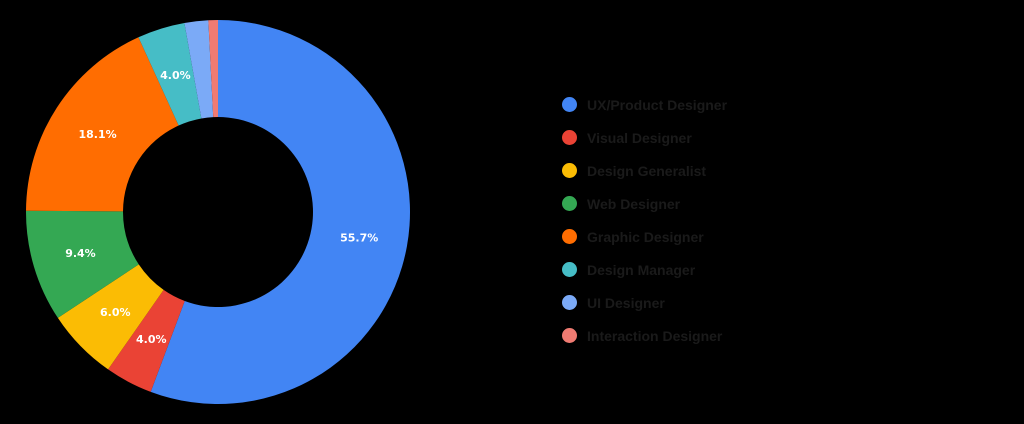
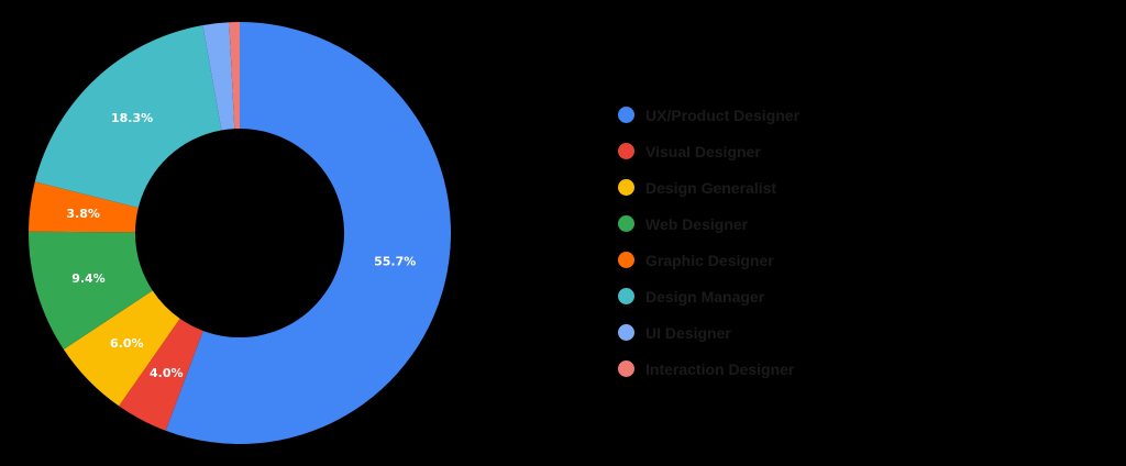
Graphic Designer: 18.1% -> 3.8%
Design Manager: 4.0% -> 18.3%
